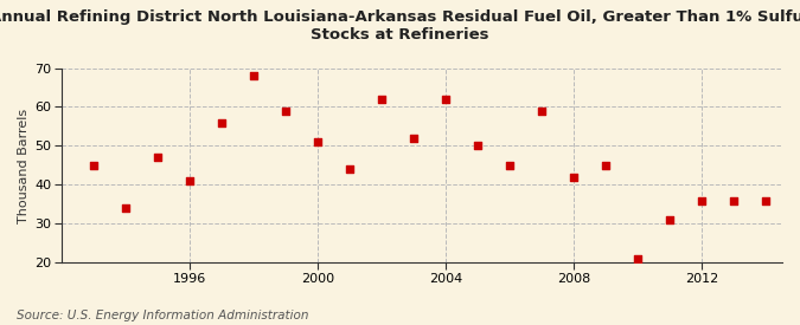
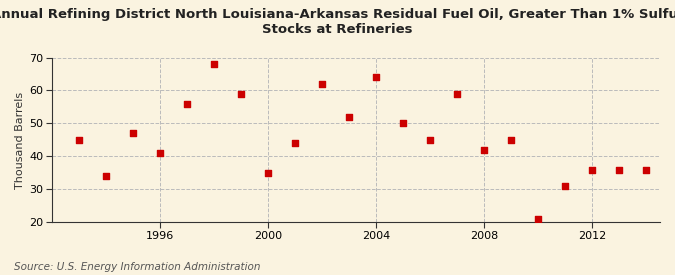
2000: 51 -> 35
2004: 62 -> 64
